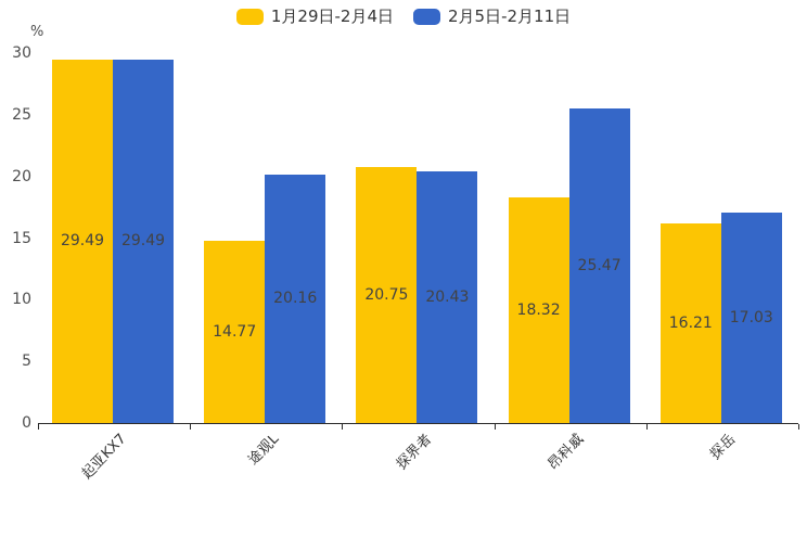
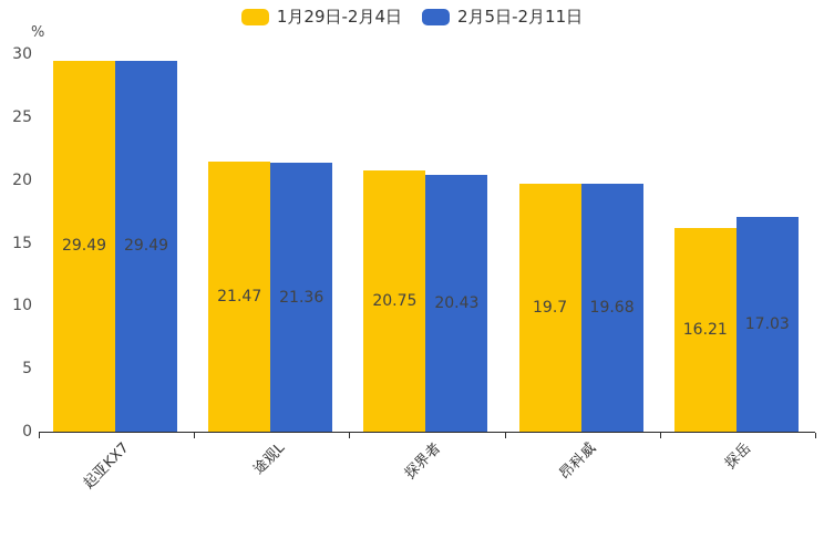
1月29日-2月4日/途观L: 14.77 -> 21.47
2月5日-2月11日/途观L: 20.16 -> 21.36
1月29日-2月4日/昂科威: 18.32 -> 19.7
2月5日-2月11日/昂科威: 25.47 -> 19.68
